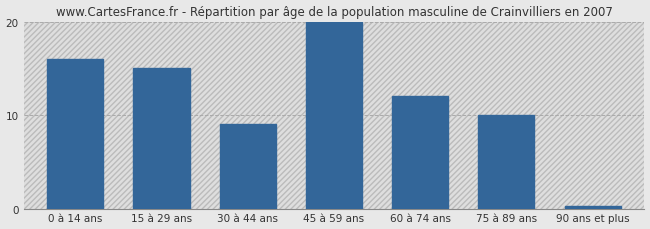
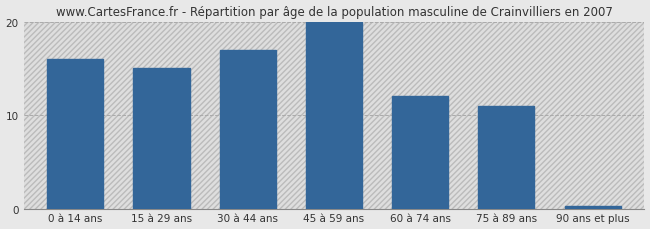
30 à 44 ans: 9.0 -> 17.0
75 à 89 ans: 10.0 -> 11.0
